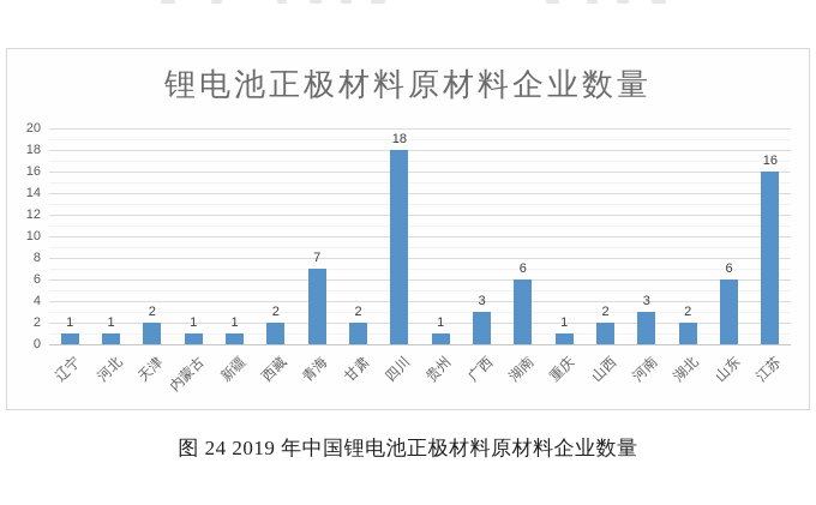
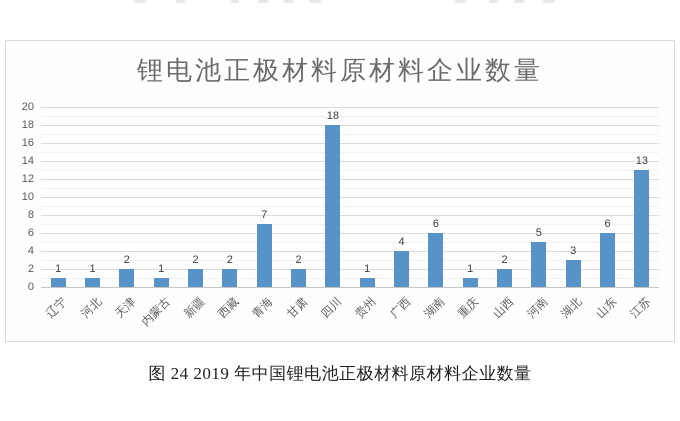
新疆: 1 -> 2
广西: 3 -> 4
河南: 3 -> 5
湖北: 2 -> 3
江苏: 16 -> 13
